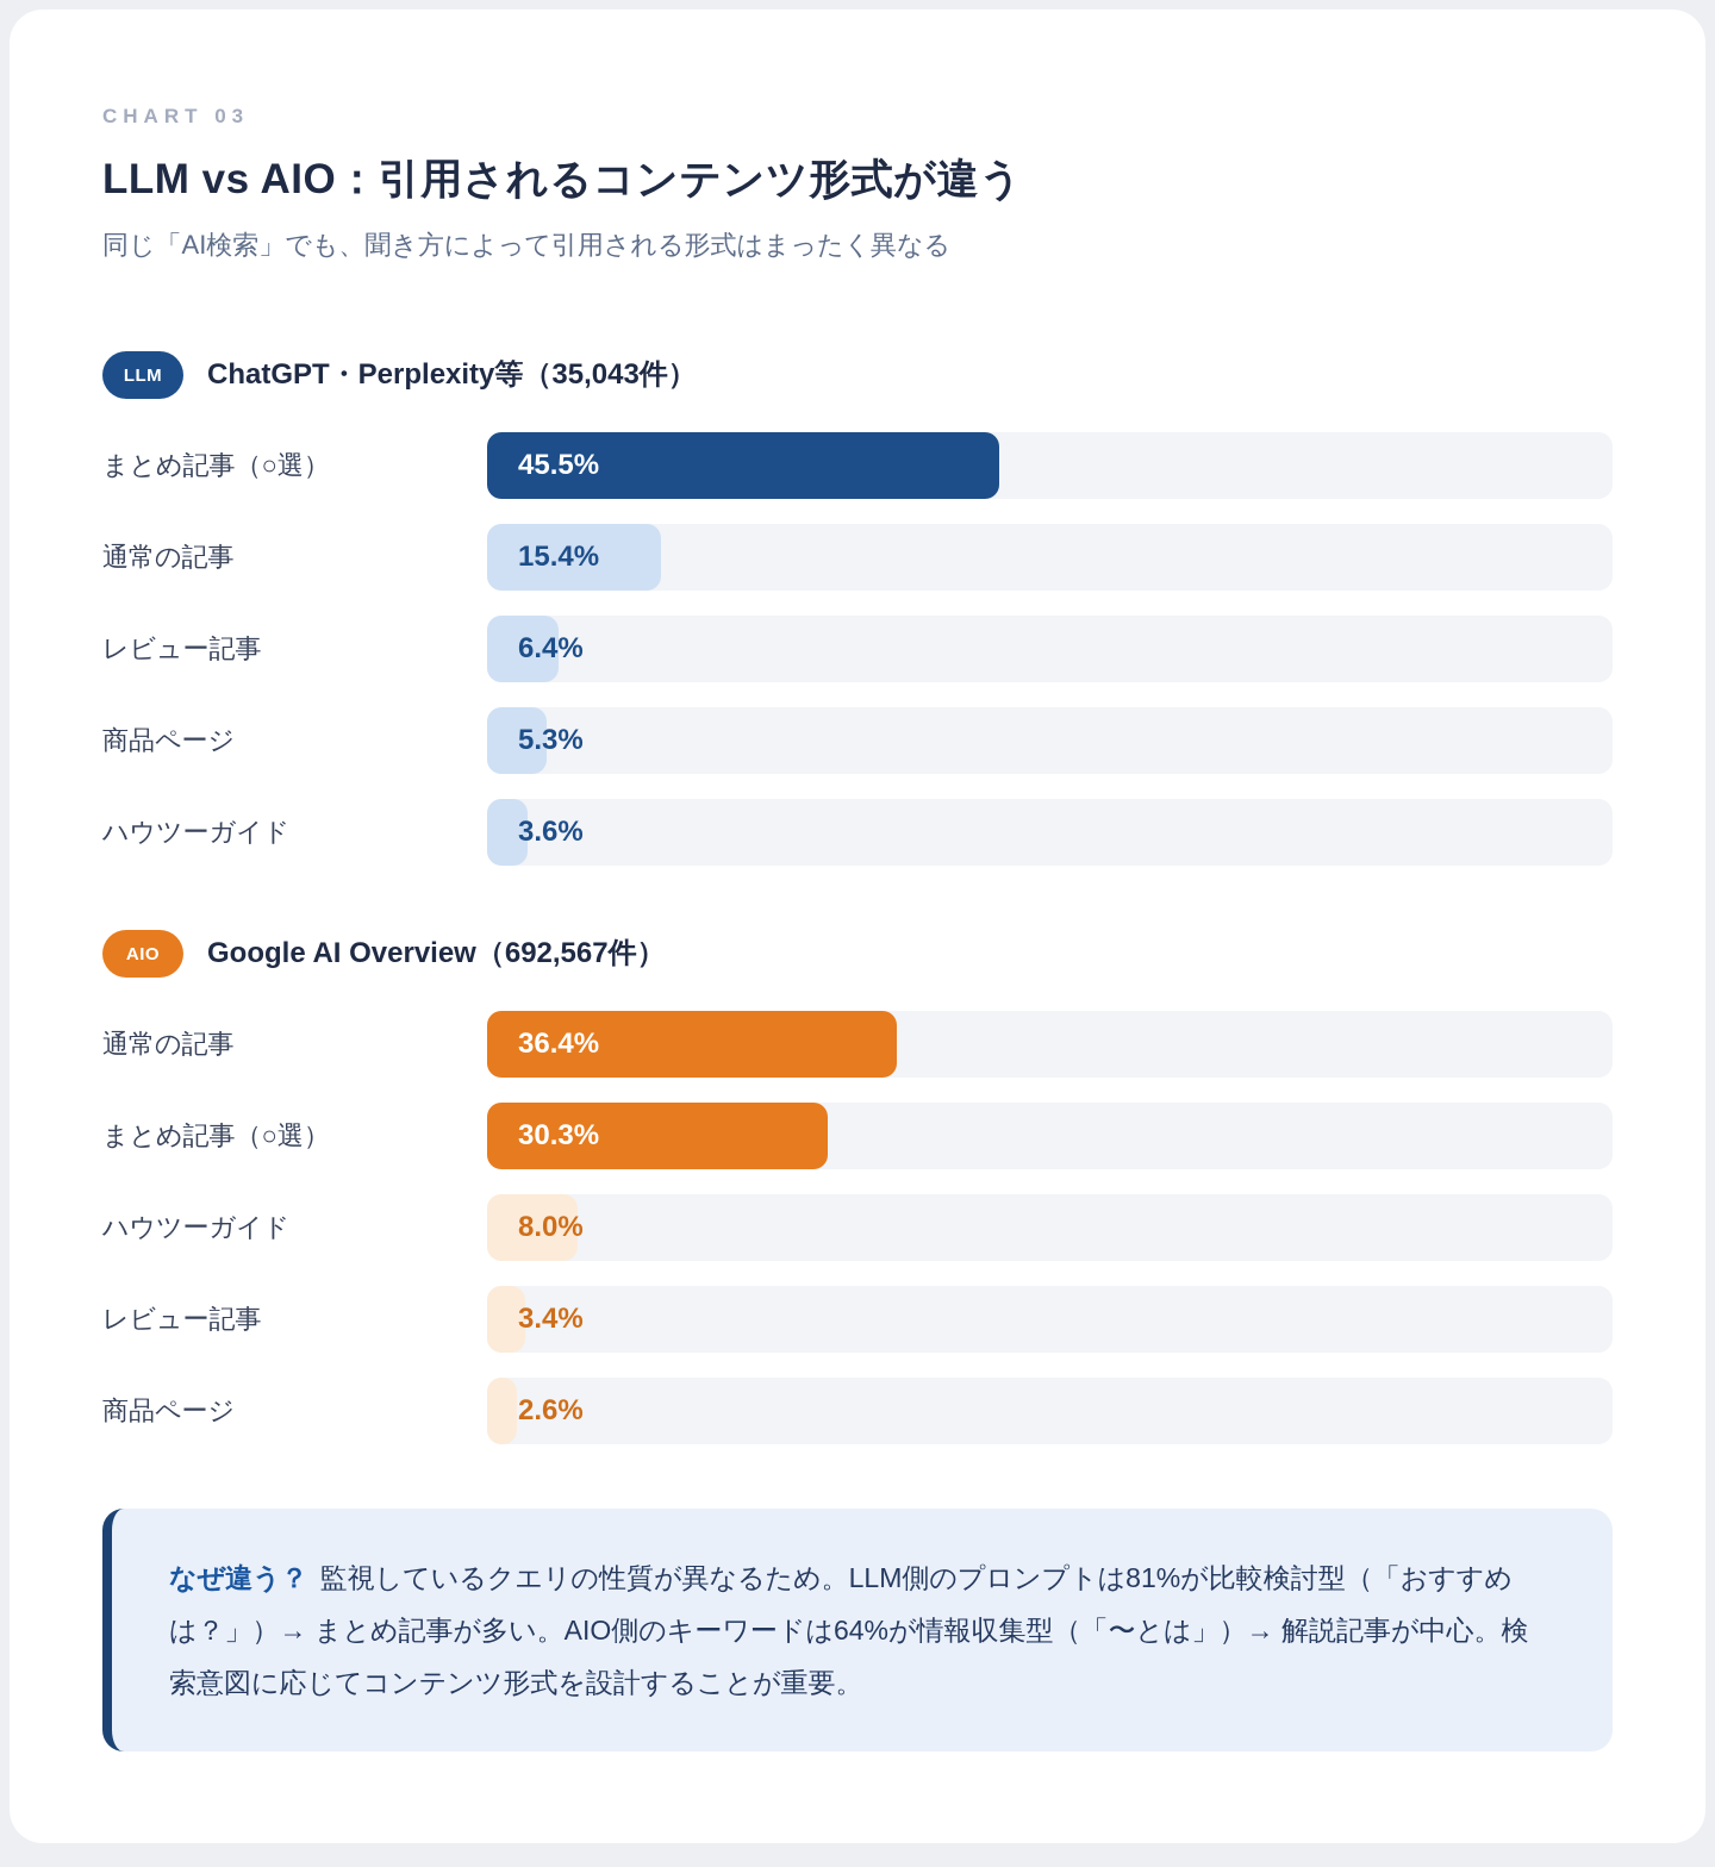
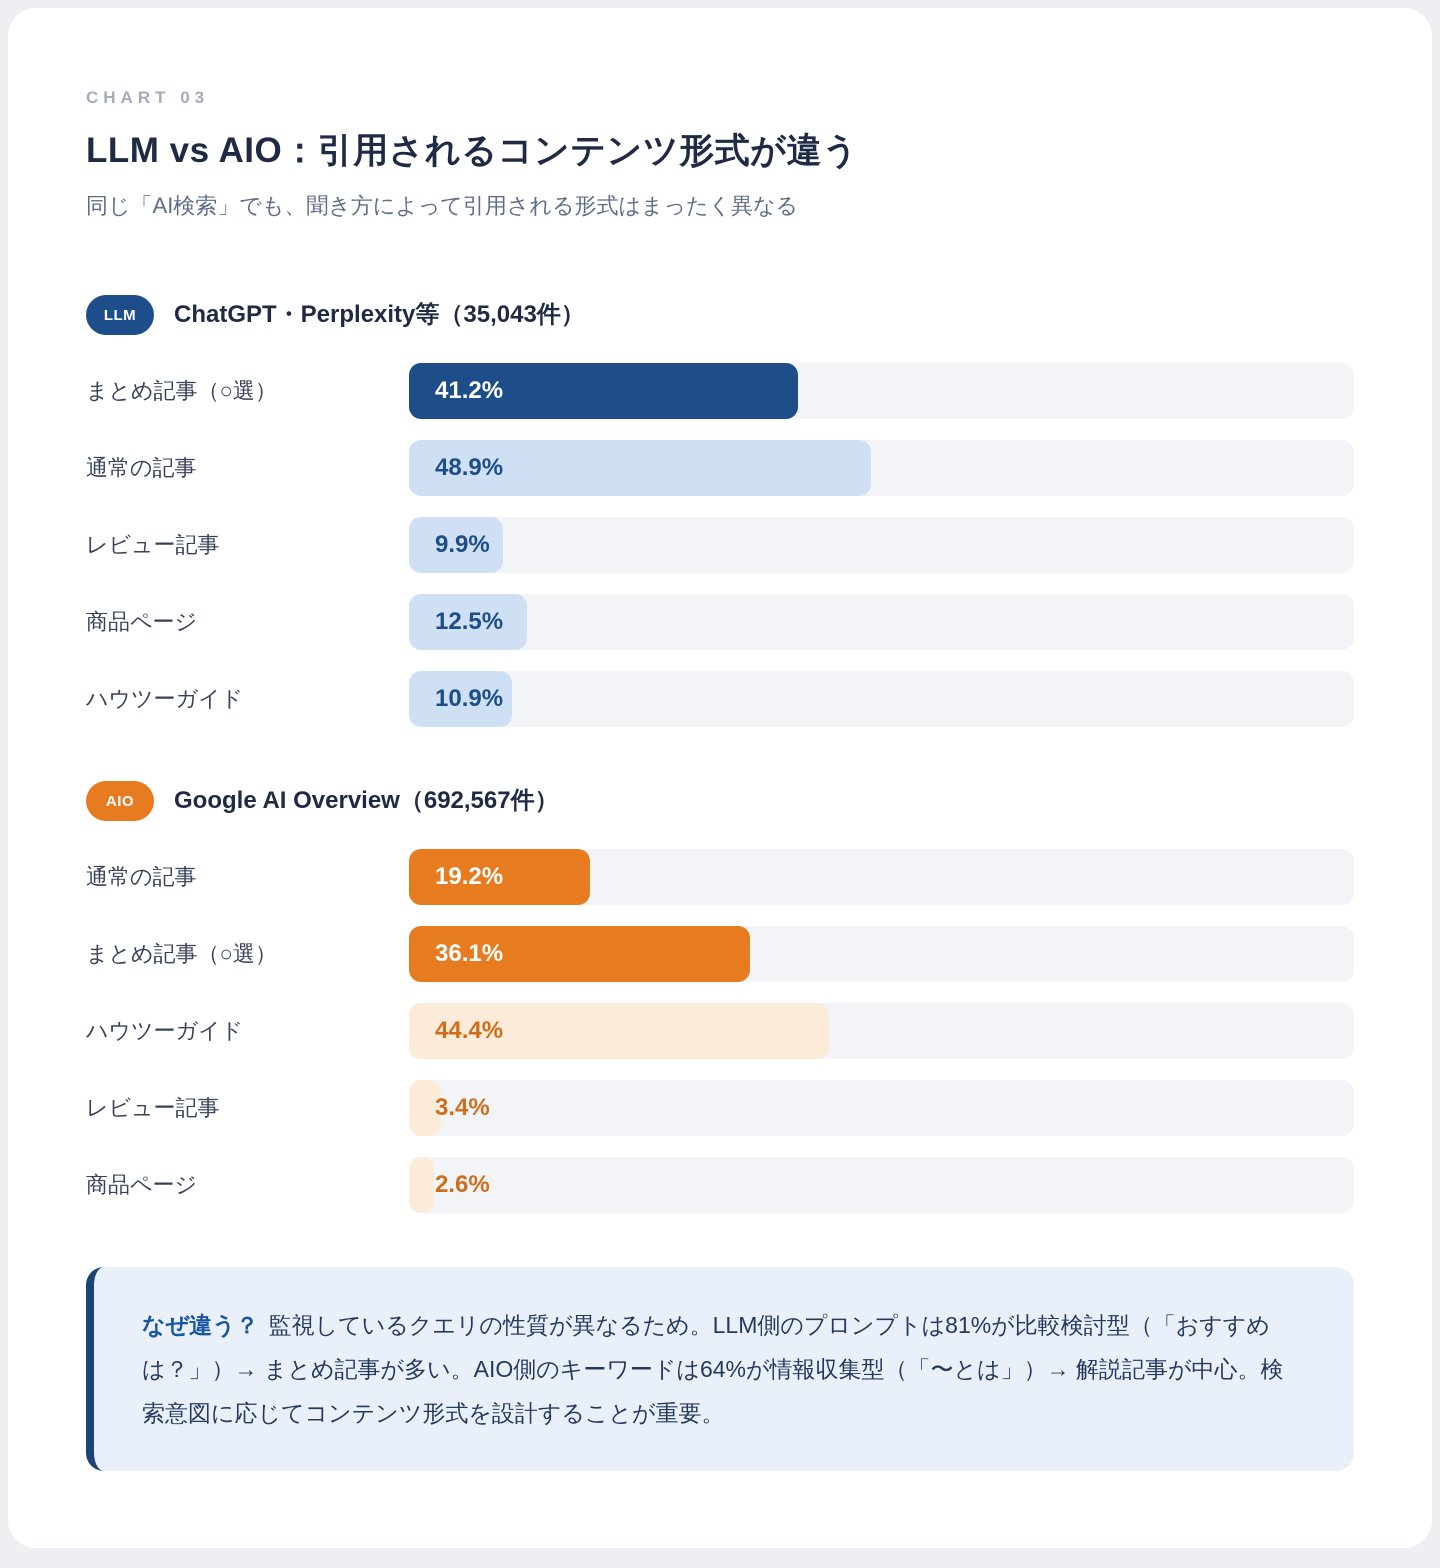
ChatGPT・Perplexity等（35,043件）/まとめ記事（○選）: 45.5% -> 41.2%
ChatGPT・Perplexity等（35,043件）/通常の記事: 15.4% -> 48.9%
ChatGPT・Perplexity等（35,043件）/レビュー記事: 6.4% -> 9.9%
ChatGPT・Perplexity等（35,043件）/商品ページ: 5.3% -> 12.5%
ChatGPT・Perplexity等（35,043件）/ハウツーガイド: 3.6% -> 10.9%
Google AI Overview（692,567件）/通常の記事: 36.4% -> 19.2%
Google AI Overview（692,567件）/まとめ記事（○選）: 30.3% -> 36.1%
Google AI Overview（692,567件）/ハウツーガイド: 8.0% -> 44.4%
